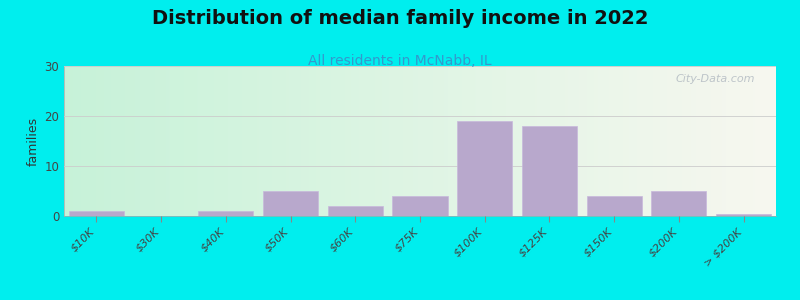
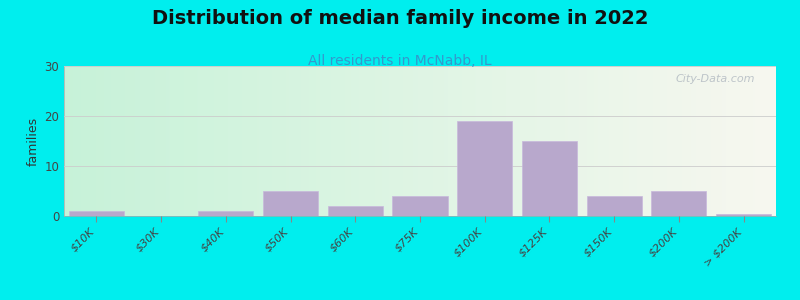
$125K: 18.0 -> 15.0
